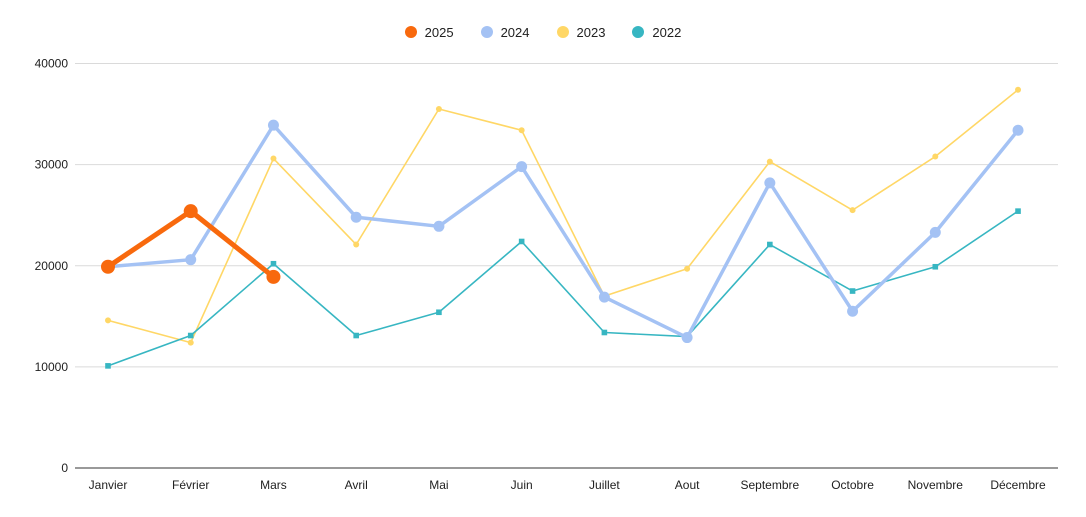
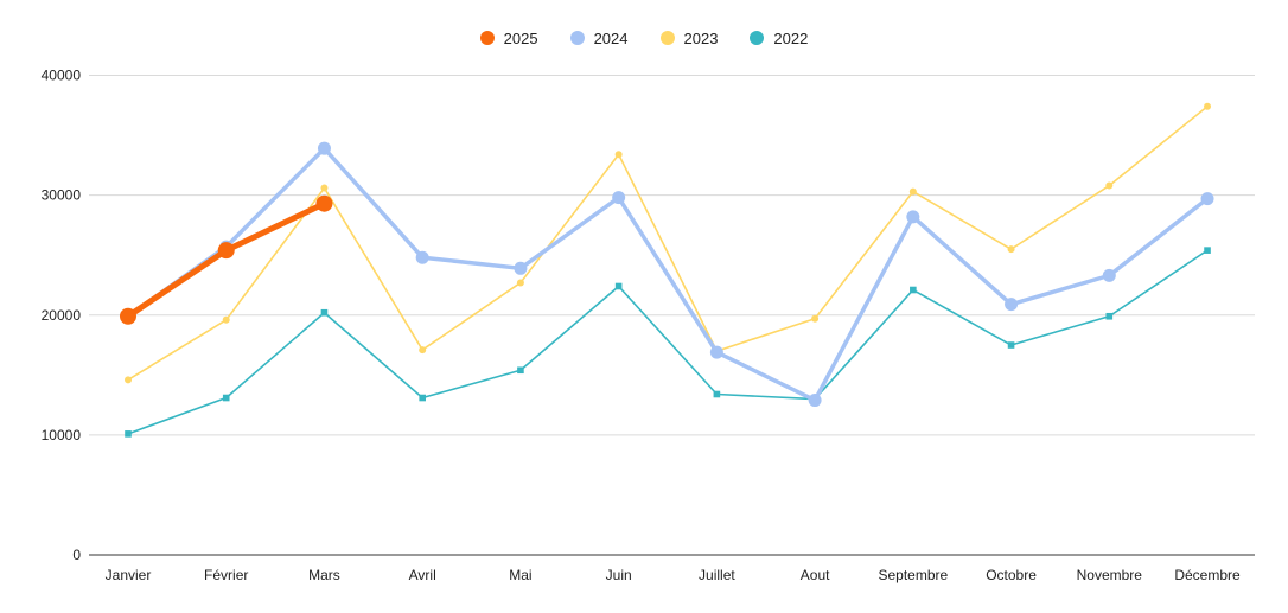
2024/Février: 20600 -> 25700
2023/Février: 12400 -> 19600
2025/Mars: 18900 -> 29300
2023/Avril: 22100 -> 17100
2023/Mai: 35500 -> 22700
2024/Octobre: 15500 -> 20900
2024/Décembre: 33400 -> 29700
